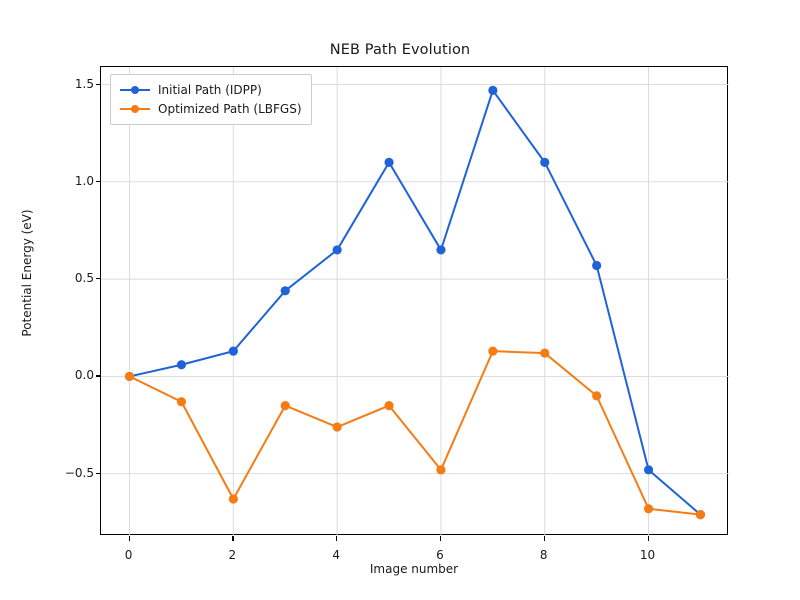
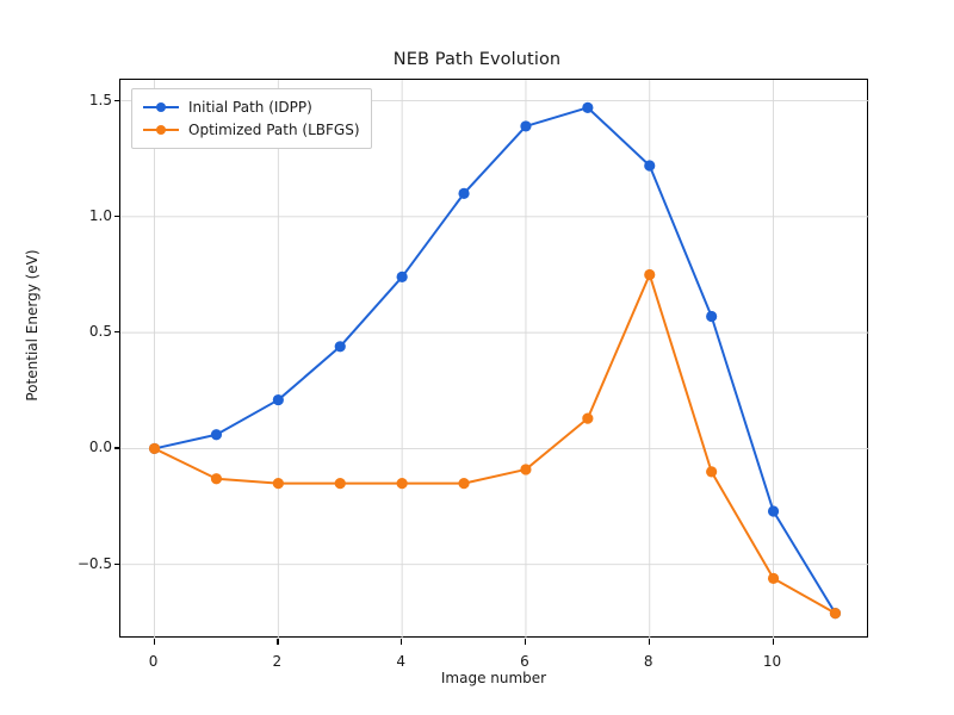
Initial Path (IDPP)/2: 0.13 -> 0.21
Optimized Path (LBFGS)/2: -0.63 -> -0.15
Initial Path (IDPP)/4: 0.65 -> 0.74
Optimized Path (LBFGS)/4: -0.26 -> -0.15
Initial Path (IDPP)/6: 0.65 -> 1.39
Optimized Path (LBFGS)/6: -0.48 -> -0.09
Initial Path (IDPP)/8: 1.10 -> 1.22
Optimized Path (LBFGS)/8: 0.12 -> 0.75
Initial Path (IDPP)/10: -0.48 -> -0.27
Optimized Path (LBFGS)/10: -0.68 -> -0.56
